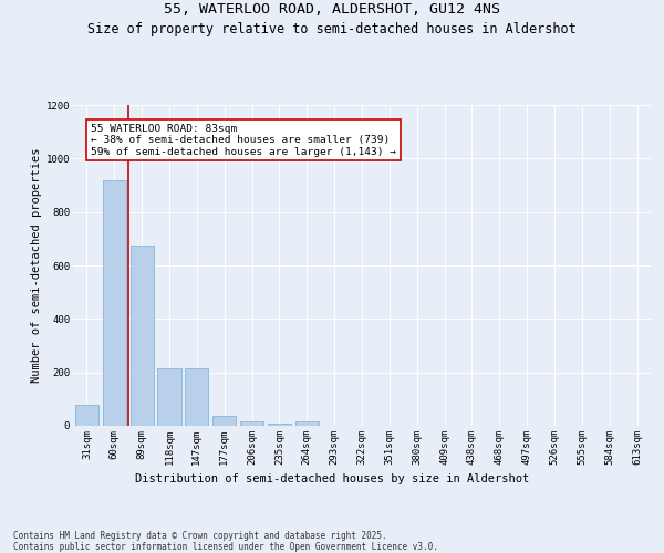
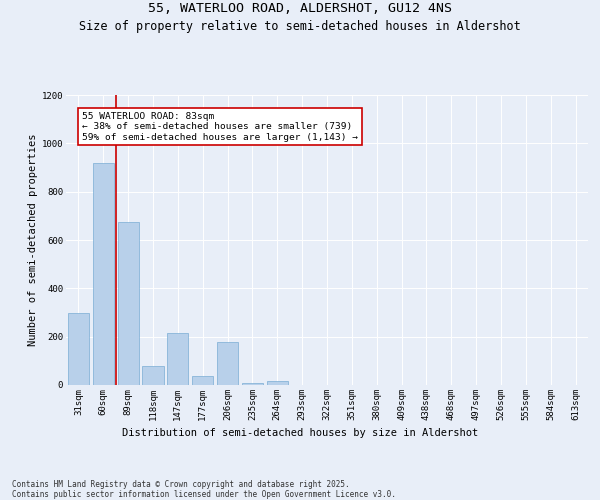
31sqm: 80 -> 300
118sqm: 215 -> 80
206sqm: 18 -> 180
